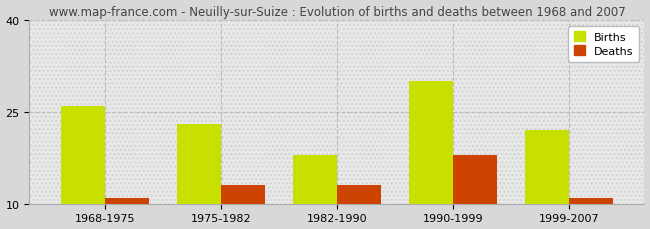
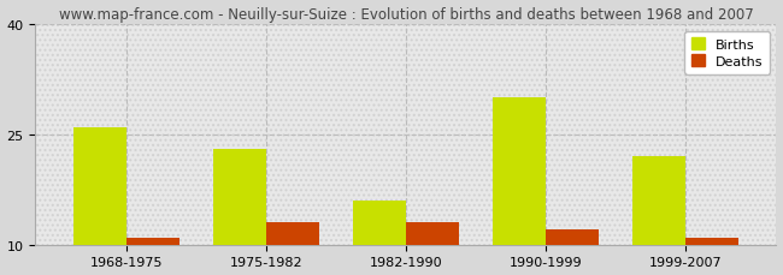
Births/1982-1990: 18 -> 16
Deaths/1990-1999: 18 -> 12
